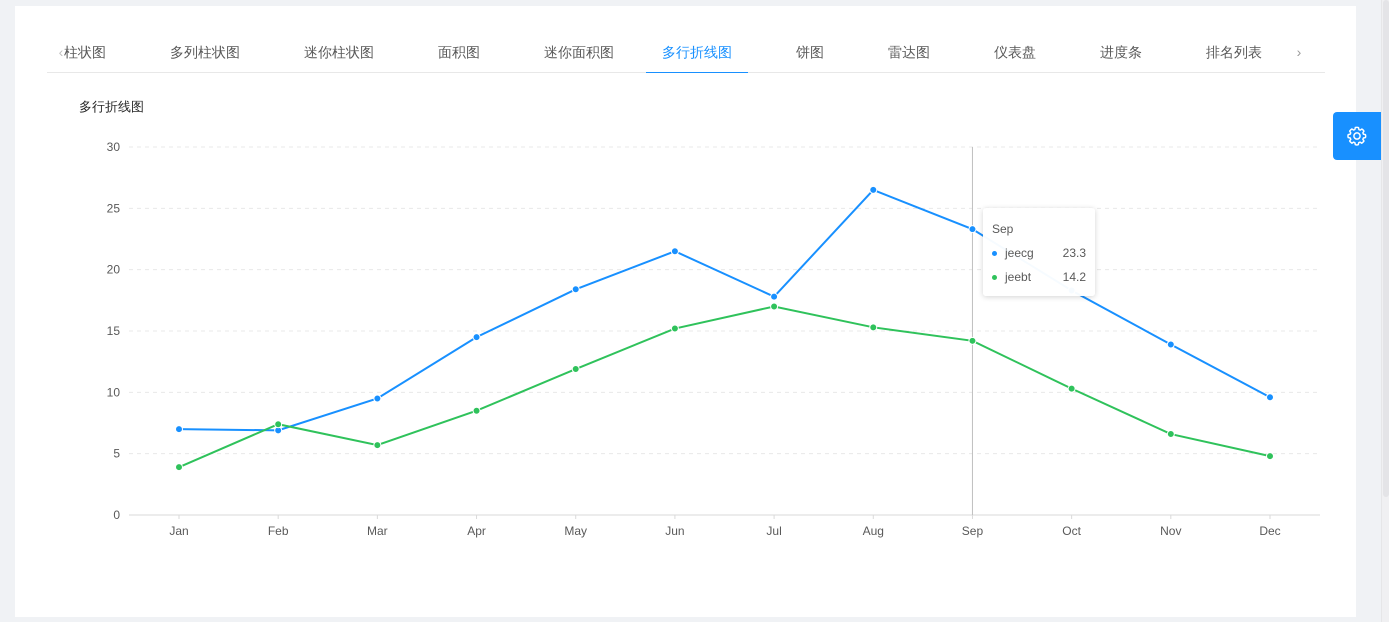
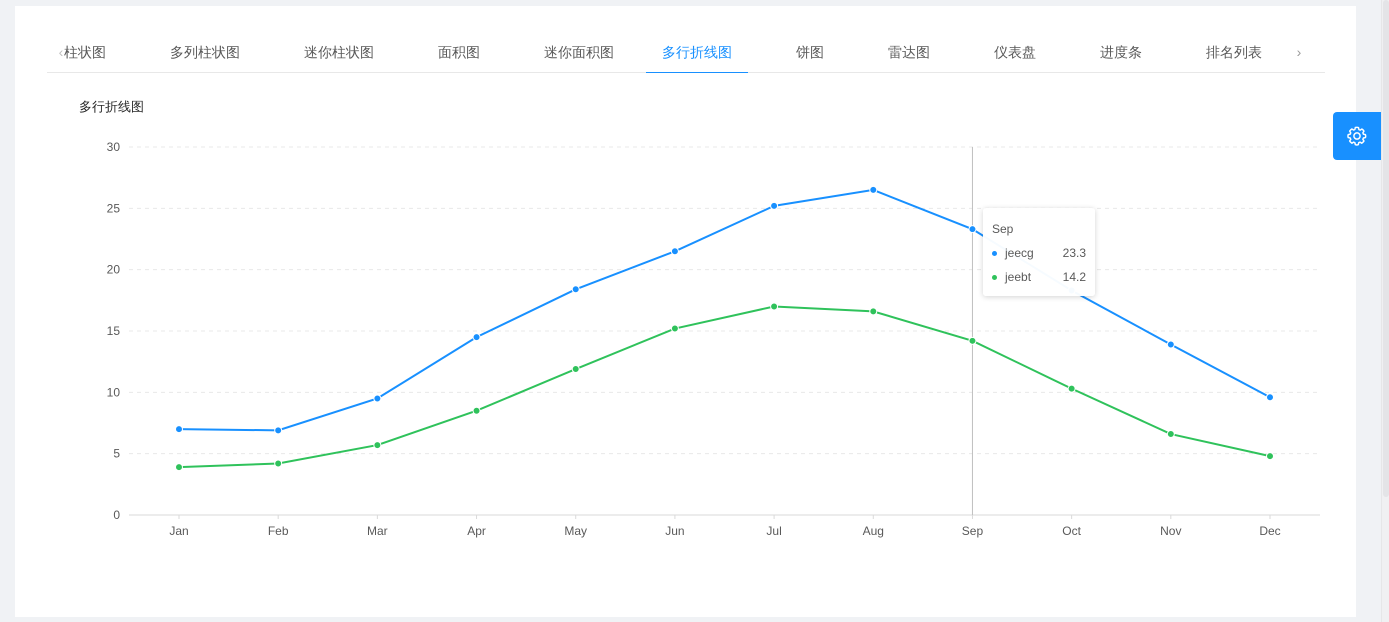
jeebt/Feb: 7.4 -> 4.2
jeecg/Jul: 17.8 -> 25.2
jeebt/Aug: 15.3 -> 16.6
